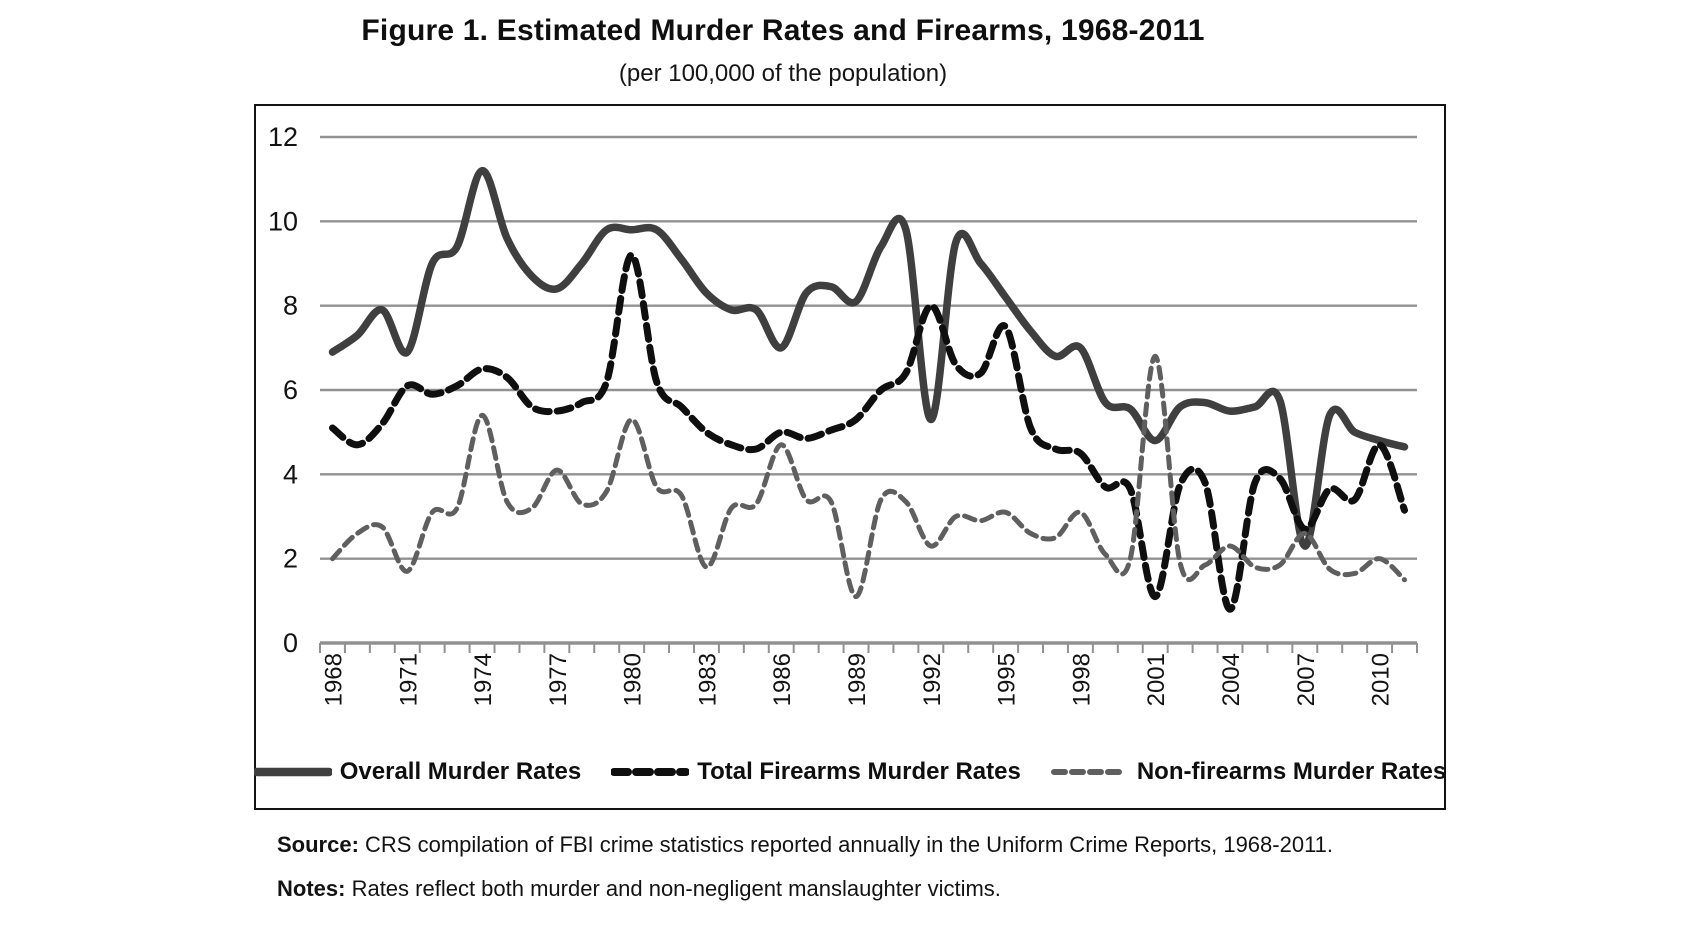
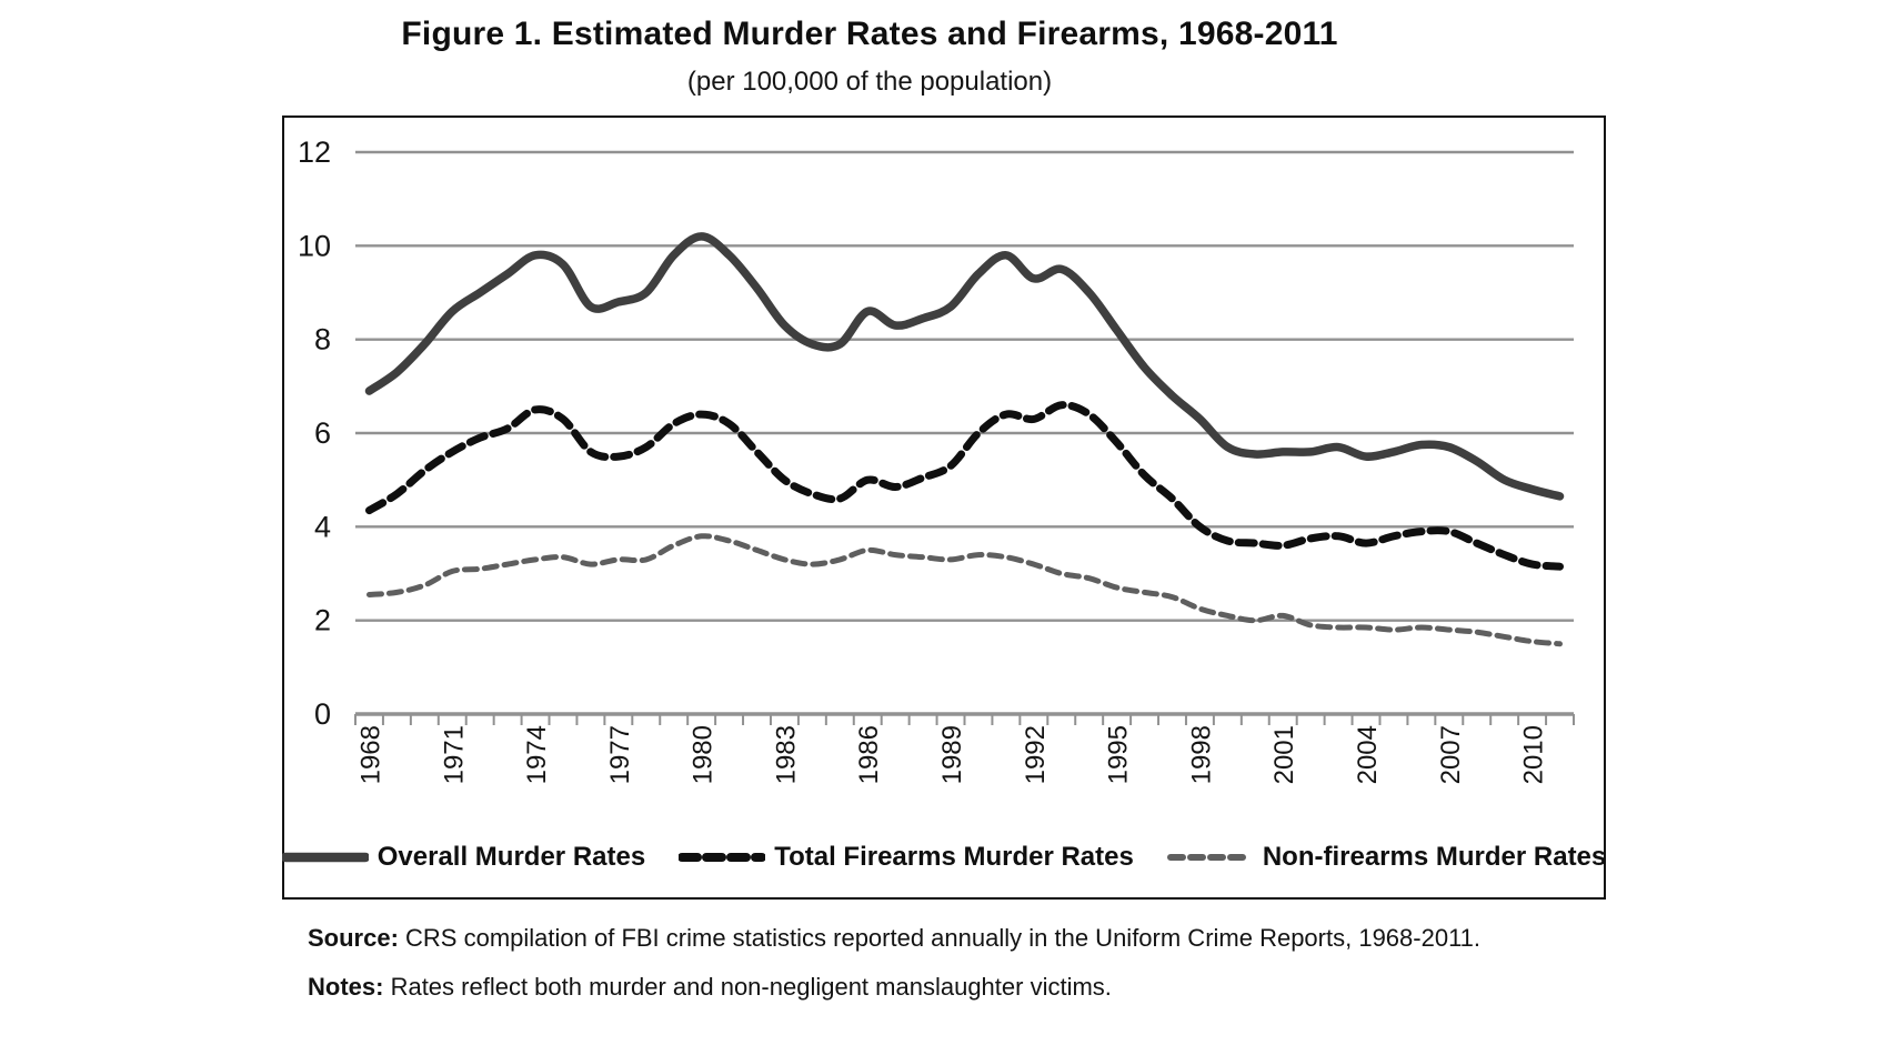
Total Firearms Murder Rates/1968: 5.1 -> 4.3
Non-firearms Murder Rates/1968: 2.0 -> 2.5
Overall Murder Rates/1971: 6.9 -> 8.6
Total Firearms Murder Rates/1971: 6.1 -> 5.6
Non-firearms Murder Rates/1971: 1.7 -> 3.0
Overall Murder Rates/1974: 11.2 -> 9.8
Non-firearms Murder Rates/1974: 5.4 -> 3.3
Overall Murder Rates/1977: 8.4 -> 8.8
Non-firearms Murder Rates/1977: 4.1 -> 3.3
Overall Murder Rates/1980: 9.8 -> 10.2
Total Firearms Murder Rates/1980: 9.2 -> 6.4
Non-firearms Murder Rates/1980: 5.3 -> 3.8
Non-firearms Murder Rates/1983: 1.8 -> 3.3
Overall Murder Rates/1986: 7.0 -> 8.6
Non-firearms Murder Rates/1986: 4.7 -> 3.5
Overall Murder Rates/1989: 8.1 -> 8.7
Non-firearms Murder Rates/1989: 1.1 -> 3.3
Overall Murder Rates/1992: 5.3 -> 9.3
Total Firearms Murder Rates/1992: 8.0 -> 6.3
Non-firearms Murder Rates/1992: 2.3 -> 3.2
Total Firearms Murder Rates/1995: 7.5 -> 5.8
Non-firearms Murder Rates/1995: 3.1 -> 2.7
Overall Murder Rates/1998: 7.0 -> 6.3
Total Firearms Murder Rates/1998: 4.5 -> 4.0
Non-firearms Murder Rates/1998: 3.1 -> 2.2
Overall Murder Rates/2001: 4.8 -> 5.6
Total Firearms Murder Rates/2001: 1.1 -> 3.6
Non-firearms Murder Rates/2001: 6.8 -> 2.1
Total Firearms Murder Rates/2004: 0.8 -> 3.6
Non-firearms Murder Rates/2004: 2.3 -> 1.9
Overall Murder Rates/2007: 2.3 -> 5.7
Total Firearms Murder Rates/2007: 2.7 -> 3.9
Non-firearms Murder Rates/2007: 2.6 -> 1.8
Total Firearms Murder Rates/2010: 4.7 -> 3.2
Non-firearms Murder Rates/2010: 2.0 -> 1.6
